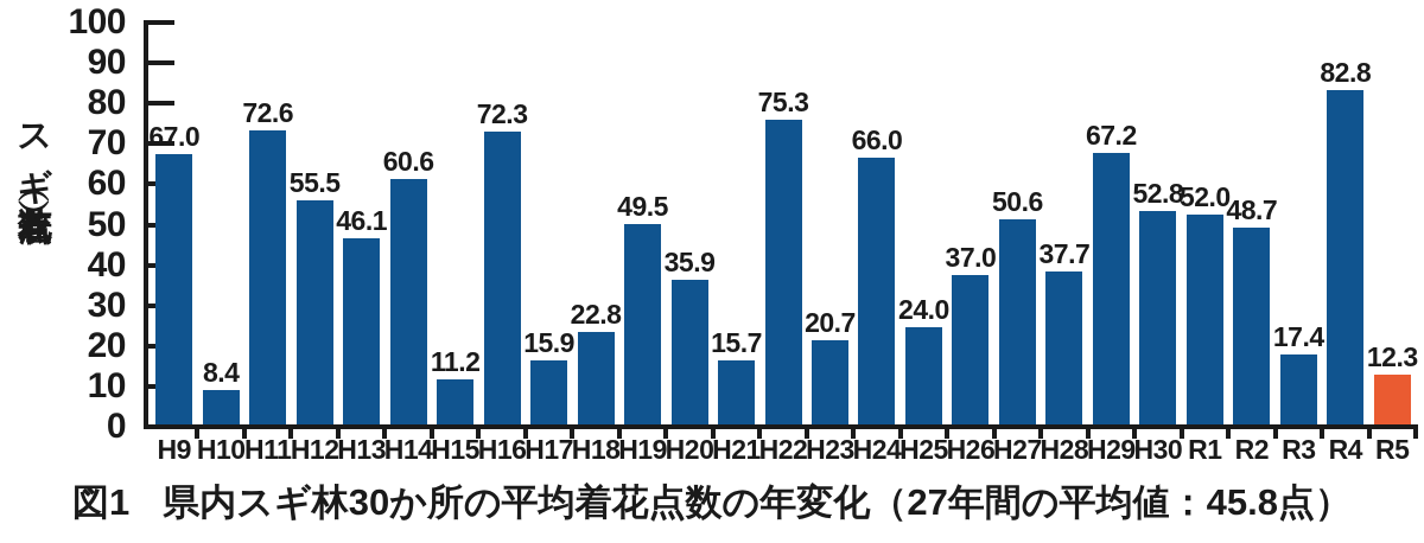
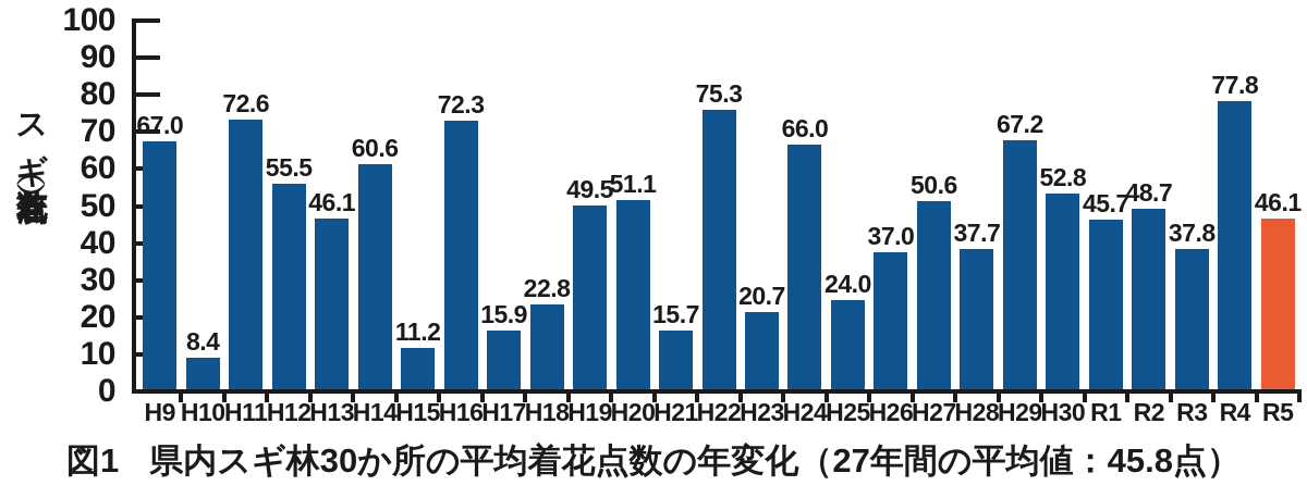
H20: 35.9 -> 51.1
R1: 52.0 -> 45.7
R3: 17.4 -> 37.8
R4: 82.8 -> 77.8
R5: 12.3 -> 46.1
